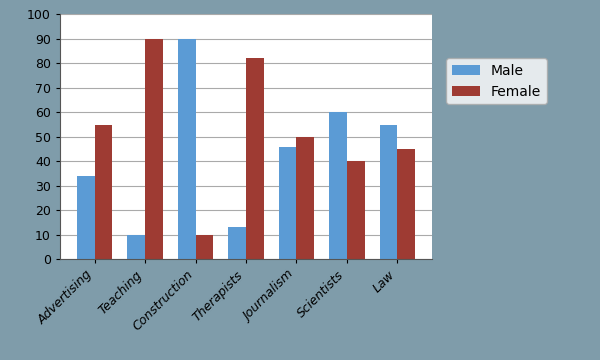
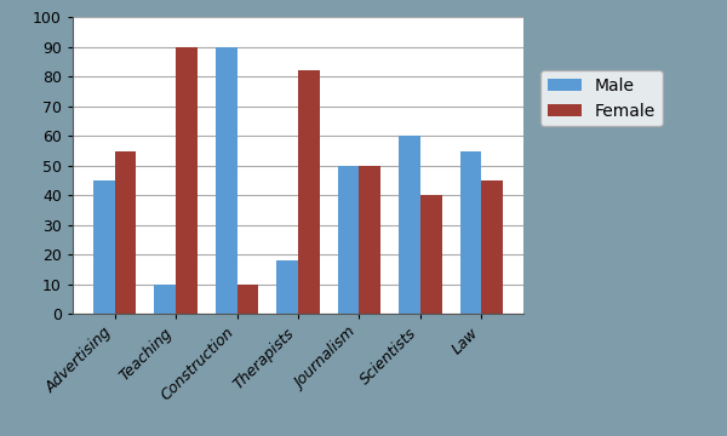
Male/Advertising: 34 -> 45
Male/Therapists: 13 -> 18
Male/Journalism: 46 -> 50
